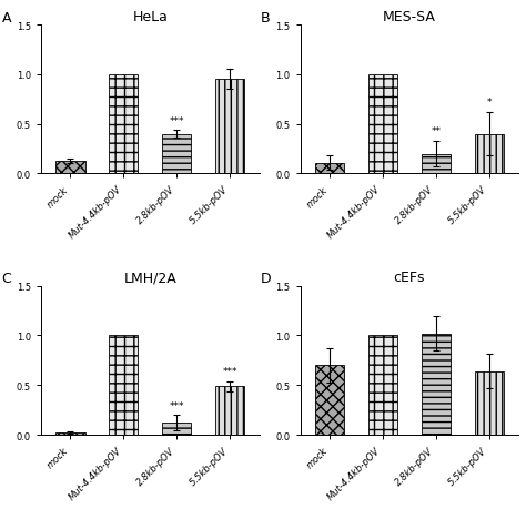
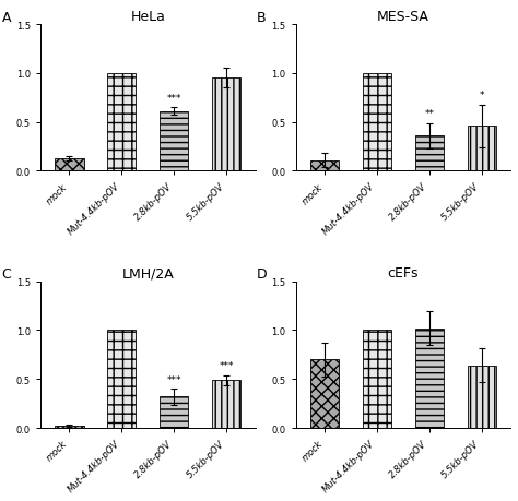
HeLa/2.8kb-pOV: 0.40 -> 0.61
MES-SA/2.8kb-pOV: 0.20 -> 0.36
MES-SA/5.5kb-pOV: 0.40 -> 0.46
LMH/2A/2.8kb-pOV: 0.12 -> 0.32
